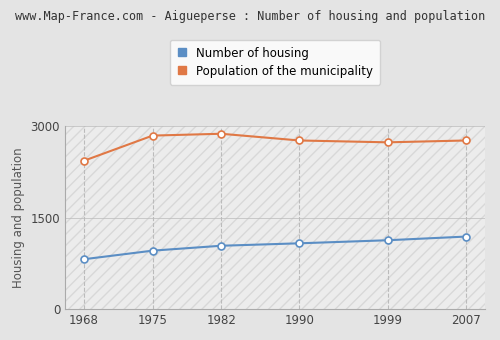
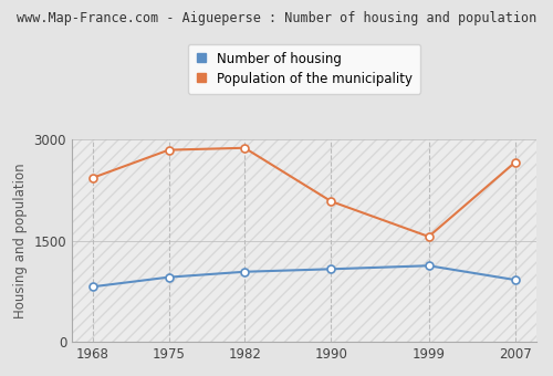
Population of the municipality/1990: 2760 -> 2080
Population of the municipality/1999: 2730 -> 1560
Number of housing/2007: 1190 -> 920
Population of the municipality/2007: 2760 -> 2660
